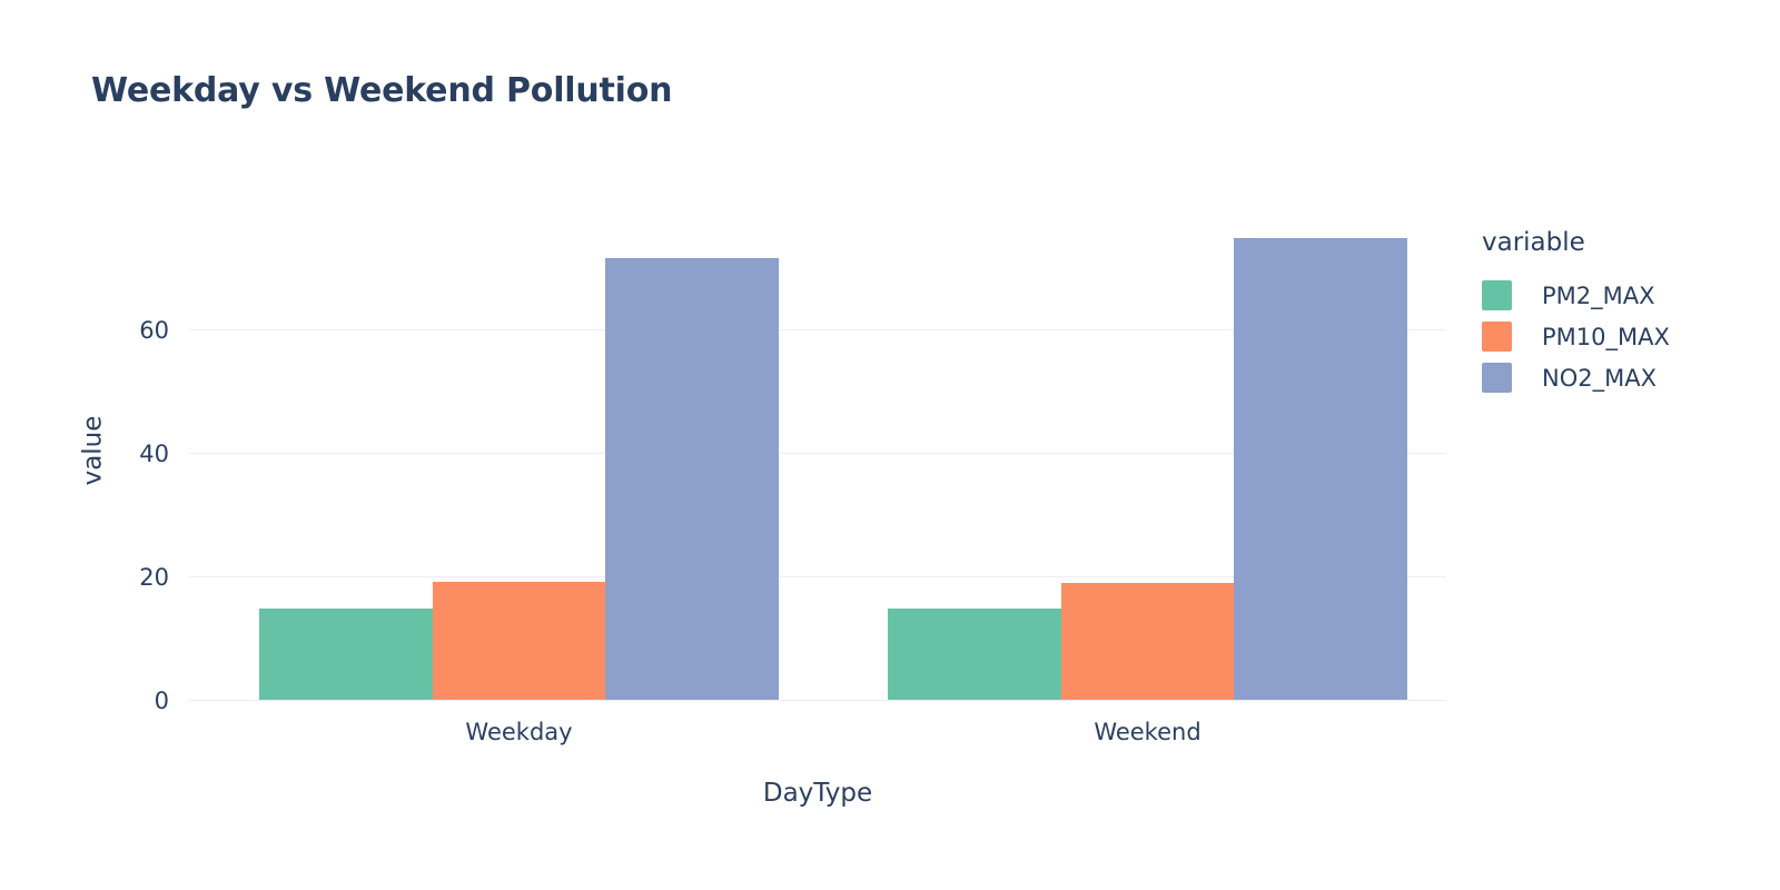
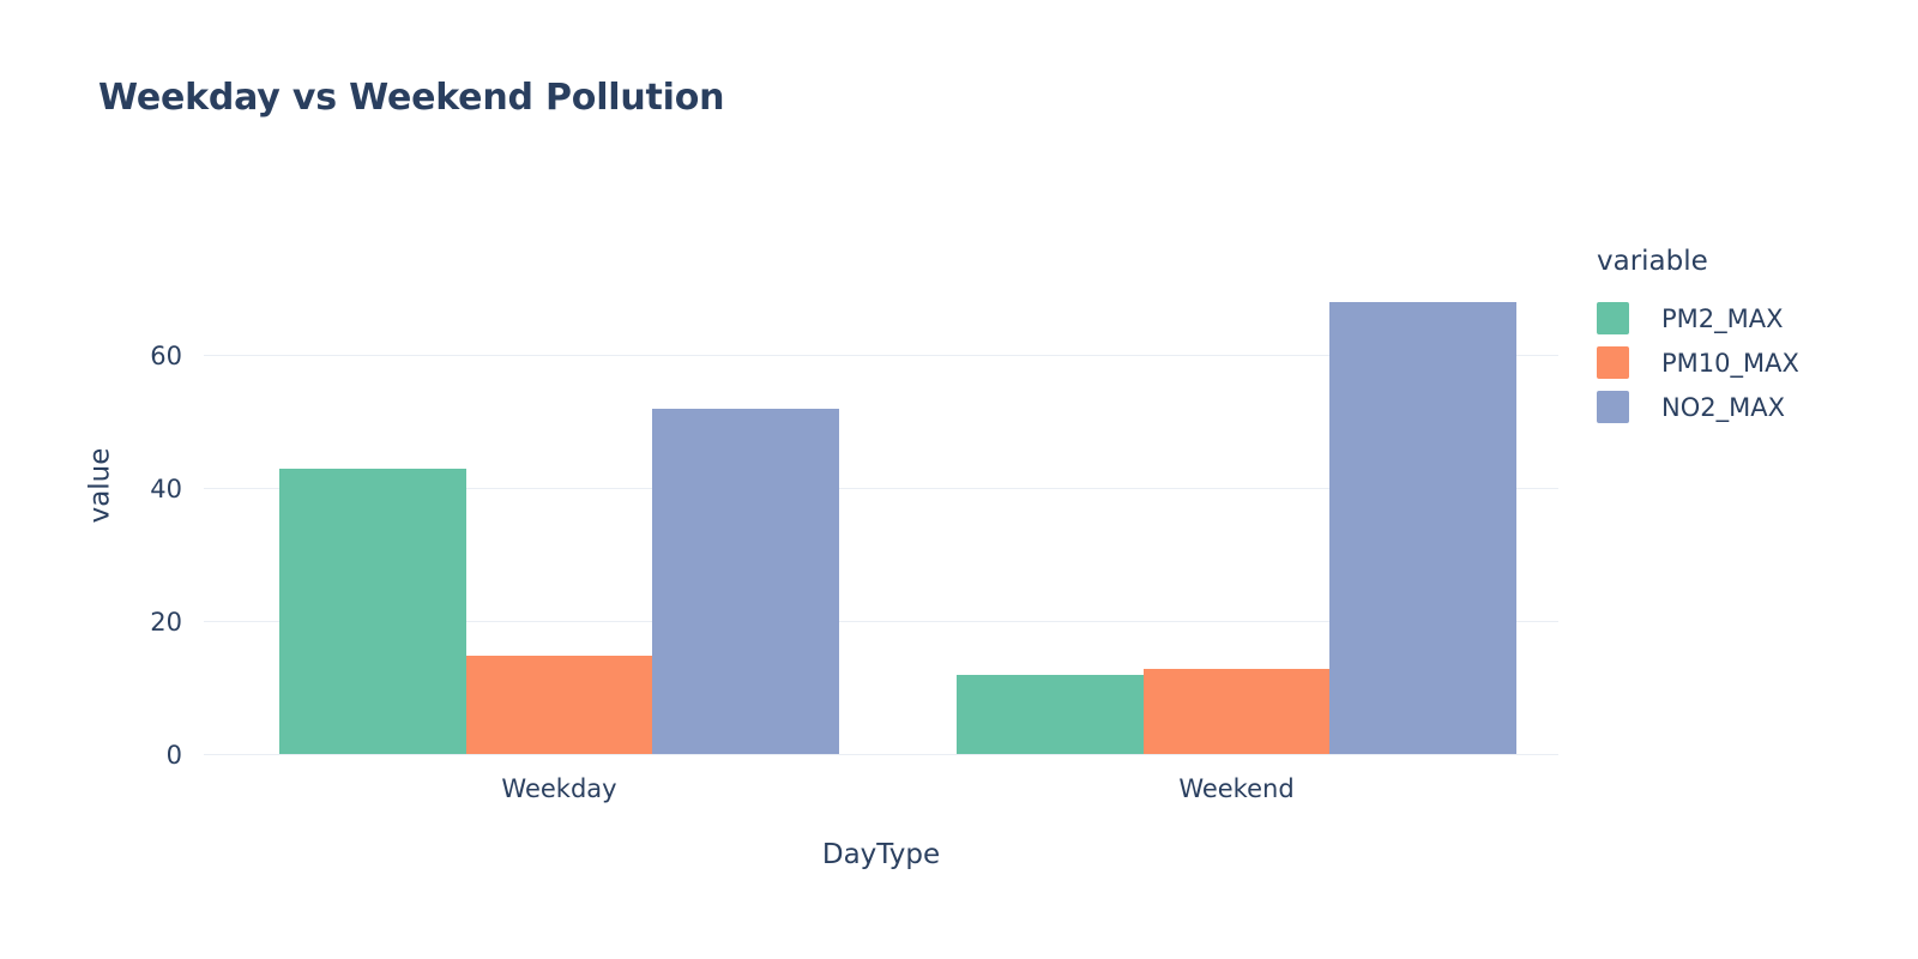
PM2_MAX/Weekday: 15 -> 43
PM10_MAX/Weekday: 19 -> 15
NO2_MAX/Weekday: 72 -> 52
PM2_MAX/Weekend: 15 -> 12
PM10_MAX/Weekend: 19 -> 13
NO2_MAX/Weekend: 75 -> 68
